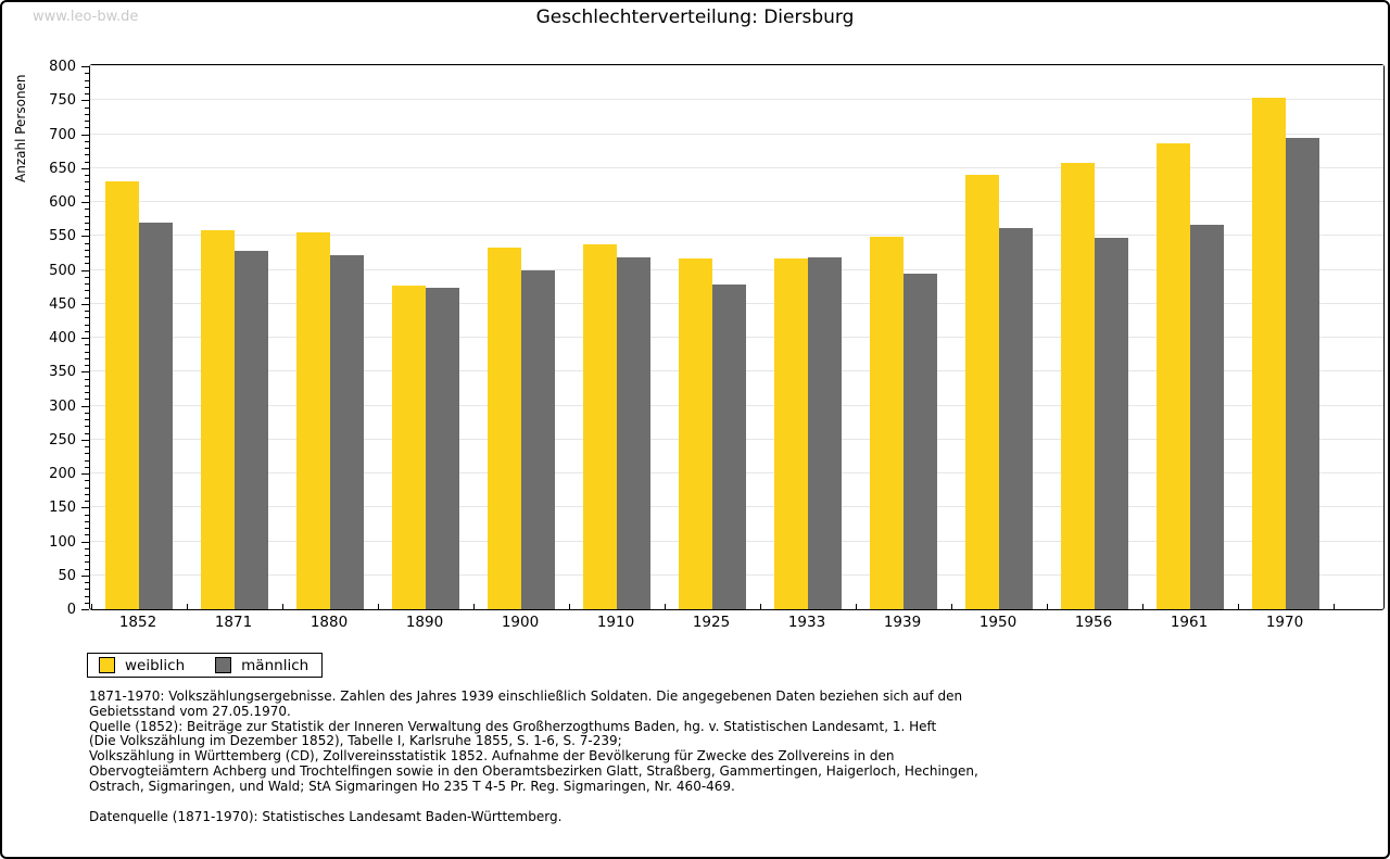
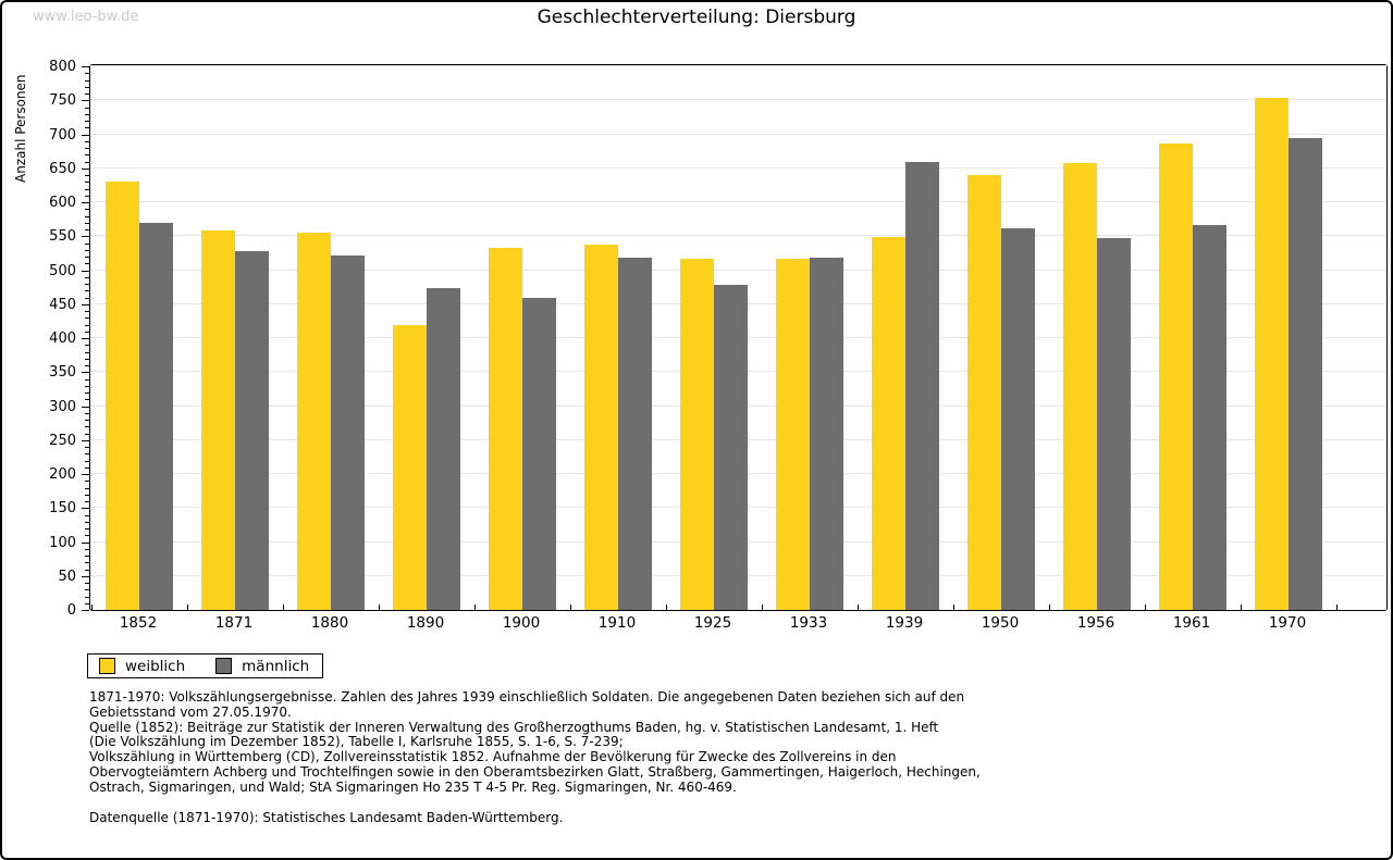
weiblich/1890: 480 -> 420
männlich/1900: 500 -> 460
männlich/1939: 500 -> 660
